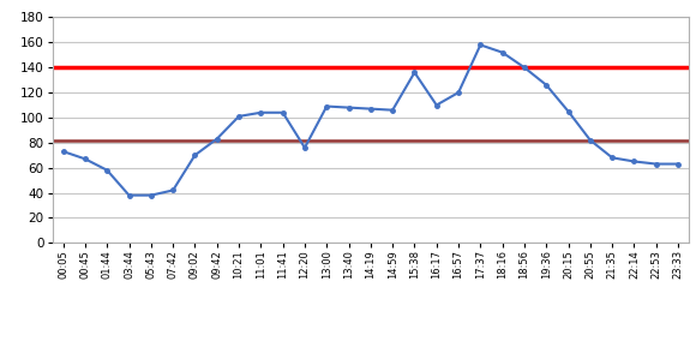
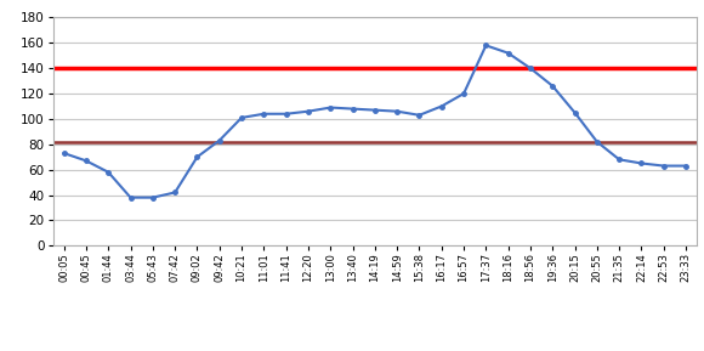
12:20: 76 -> 106
15:38: 136 -> 103
